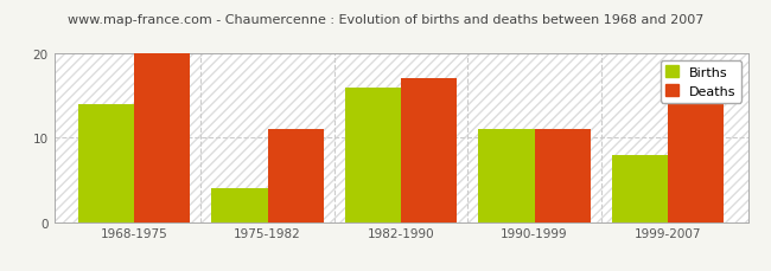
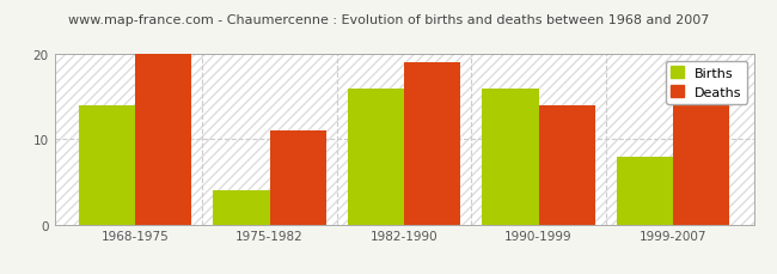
Deaths/1982-1990: 17 -> 19
Births/1990-1999: 11 -> 16
Deaths/1990-1999: 11 -> 14
